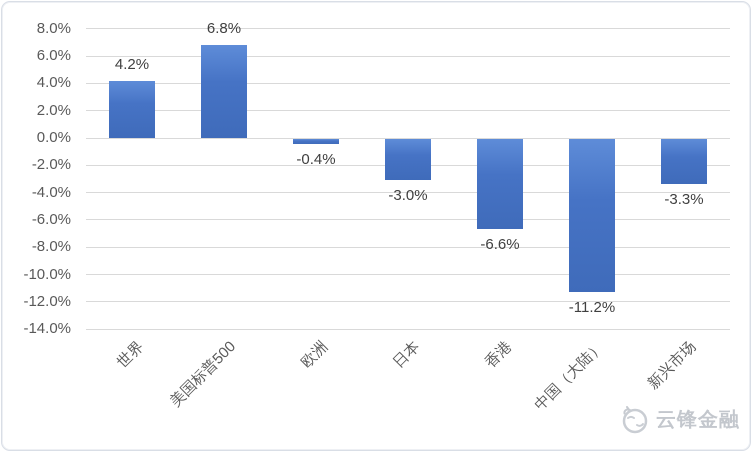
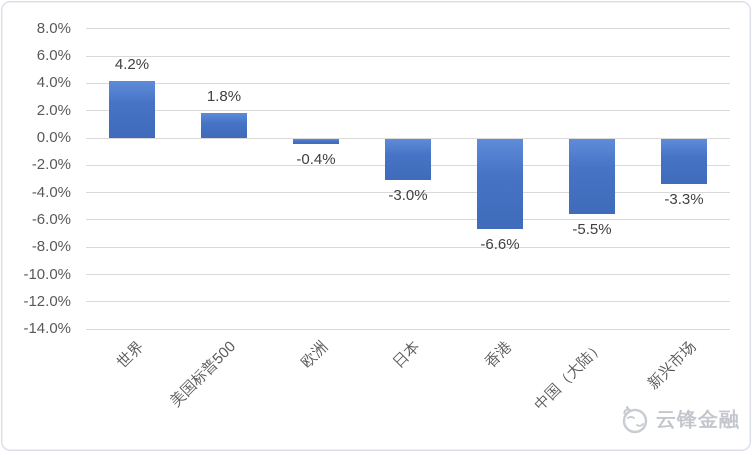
美国标普500: 6.8% -> 1.8%
中国（大陆）: -11.2% -> -5.5%
